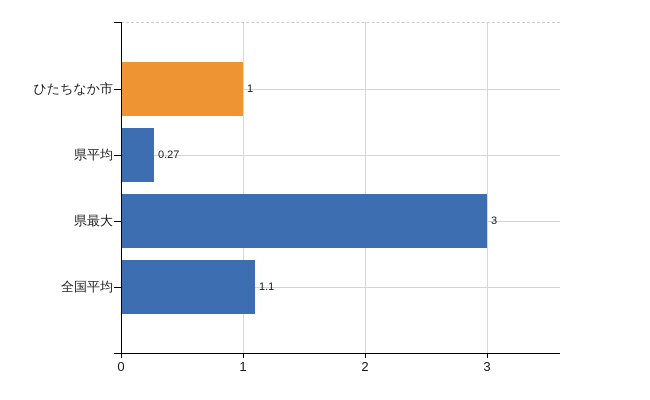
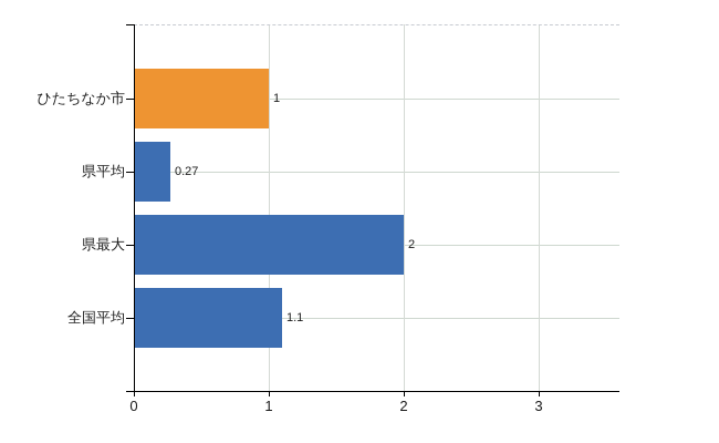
県最大: 3 -> 2
